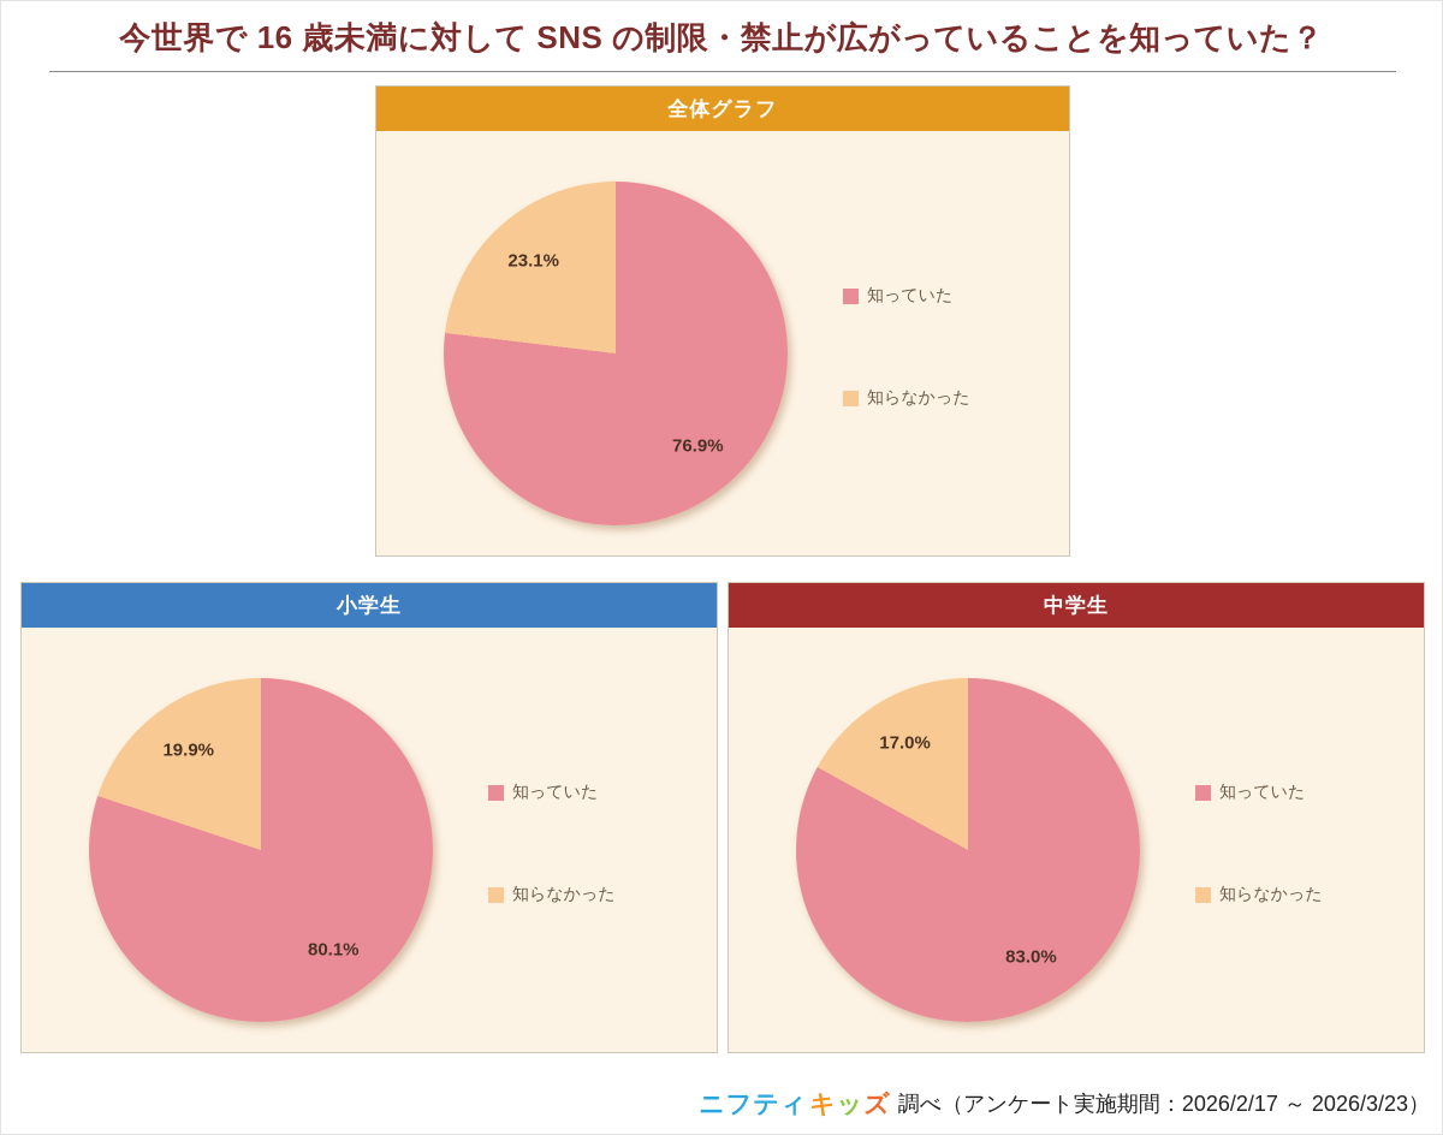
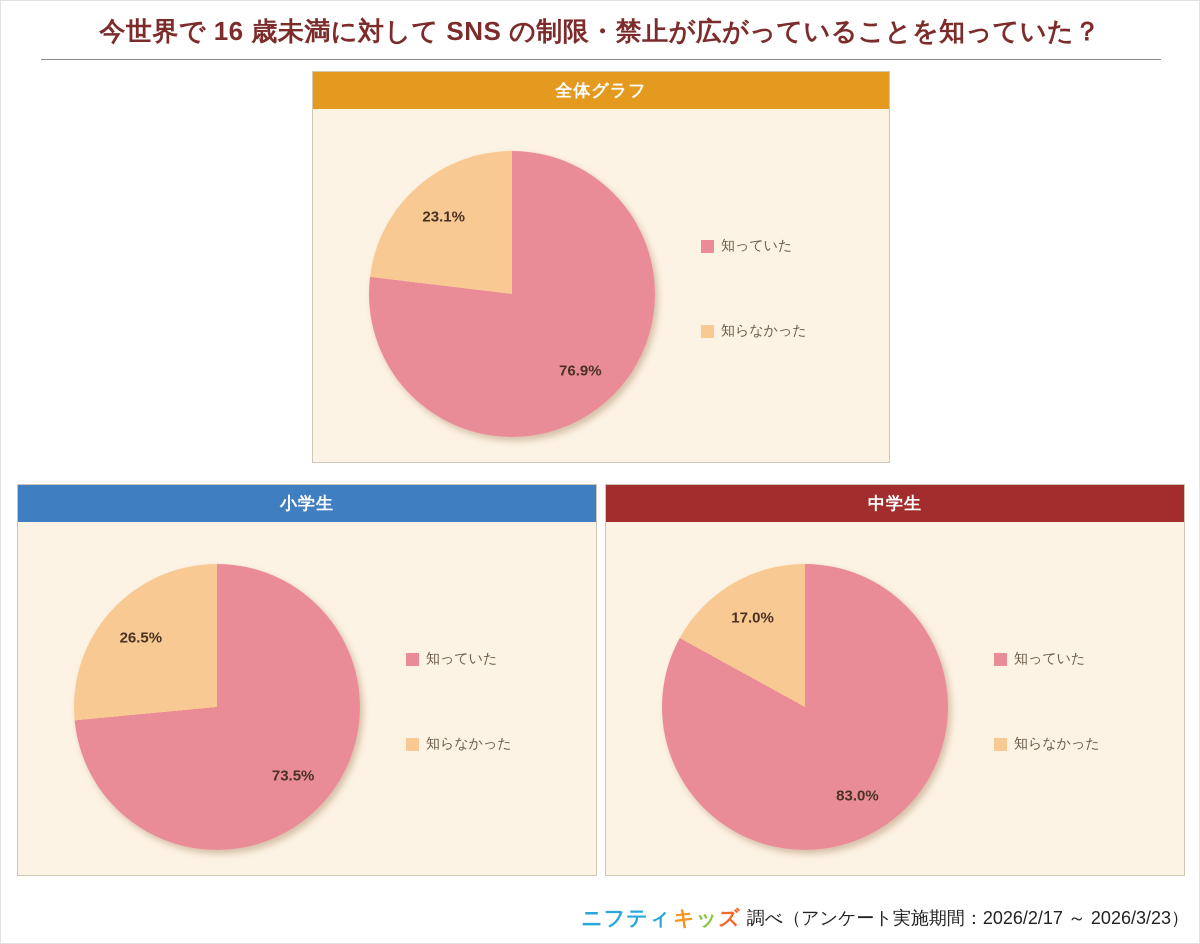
小学生/知っていた: 80.1% -> 73.5%
小学生/知らなかった: 19.9% -> 26.5%
